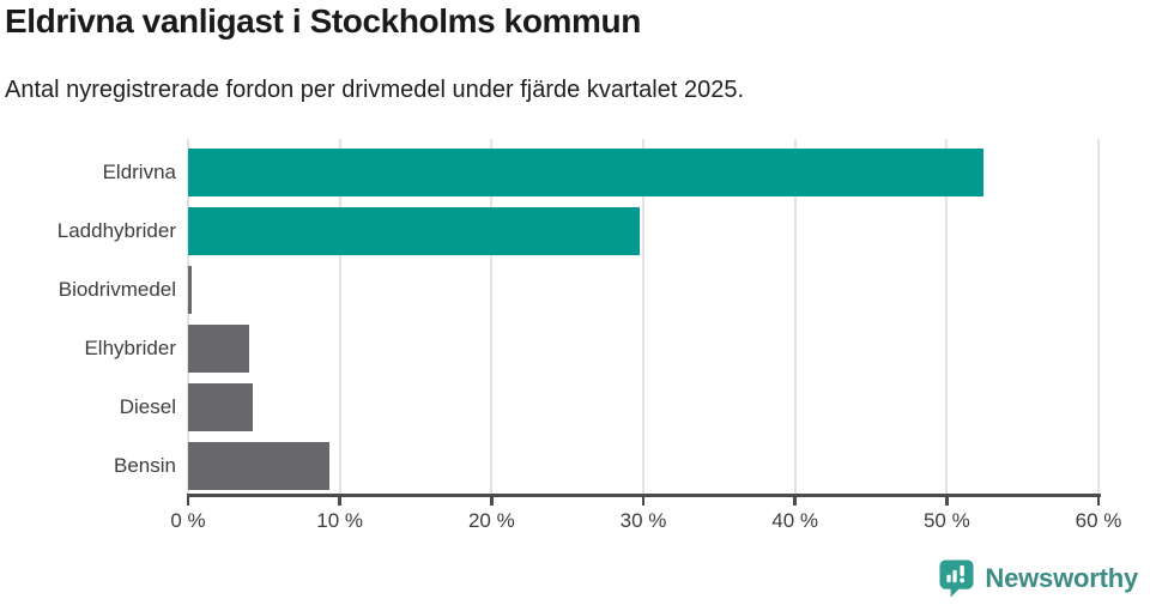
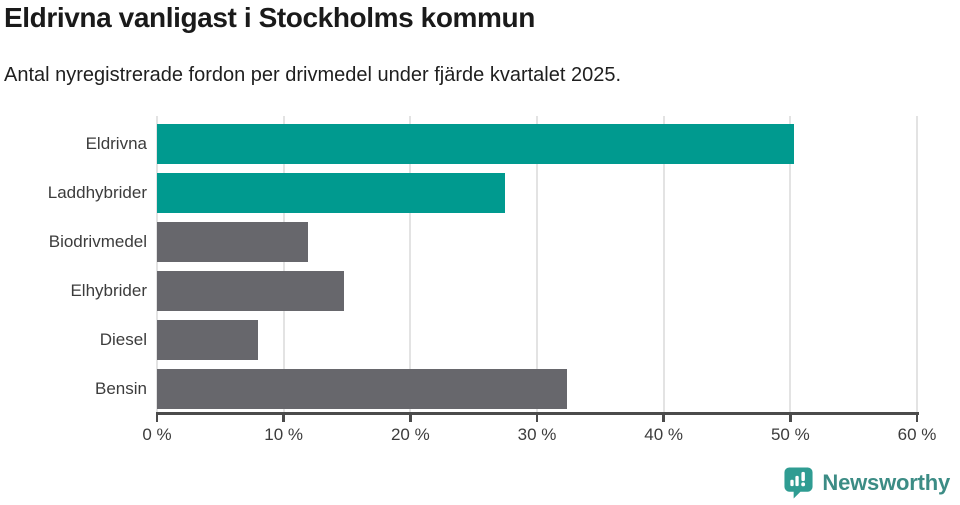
Eldrivna: 52.4% -> 50.3%
Laddhybrider: 29.8% -> 27.5%
Biodrivmedel: 0.2% -> 11.9%
Elhybrider: 4.0% -> 14.8%
Diesel: 4.3% -> 8.0%
Bensin: 9.3% -> 32.4%
